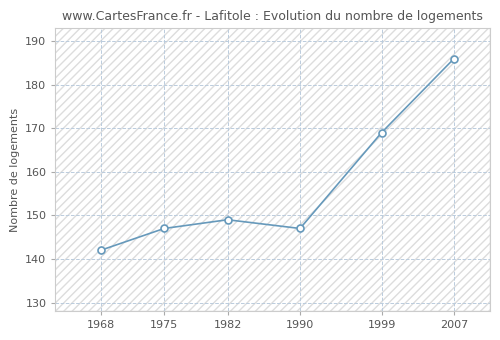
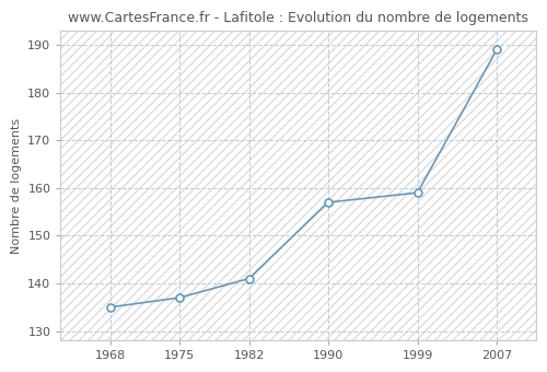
1968: 142 -> 135
1975: 147 -> 137
1982: 149 -> 141
1990: 147 -> 157
1999: 169 -> 159
2007: 186 -> 189
